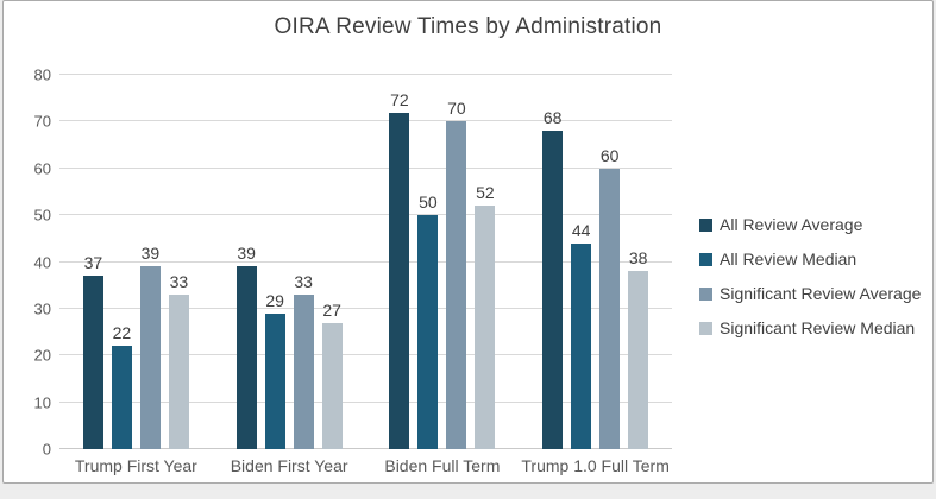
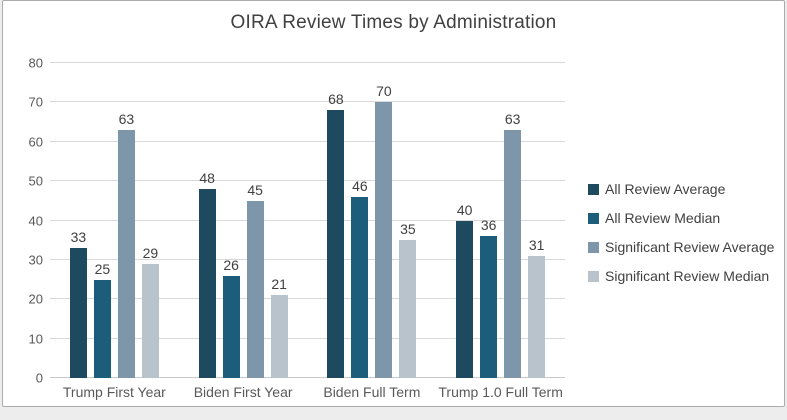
All Review Average/Trump First Year: 37 -> 33
All Review Median/Trump First Year: 22 -> 25
Significant Review Average/Trump First Year: 39 -> 63
Significant Review Median/Trump First Year: 33 -> 29
All Review Average/Biden First Year: 39 -> 48
All Review Median/Biden First Year: 29 -> 26
Significant Review Average/Biden First Year: 33 -> 45
Significant Review Median/Biden First Year: 27 -> 21
All Review Average/Biden Full Term: 72 -> 68
All Review Median/Biden Full Term: 50 -> 46
Significant Review Median/Biden Full Term: 52 -> 35
All Review Average/Trump 1.0 Full Term: 68 -> 40
All Review Median/Trump 1.0 Full Term: 44 -> 36
Significant Review Average/Trump 1.0 Full Term: 60 -> 63
Significant Review Median/Trump 1.0 Full Term: 38 -> 31
